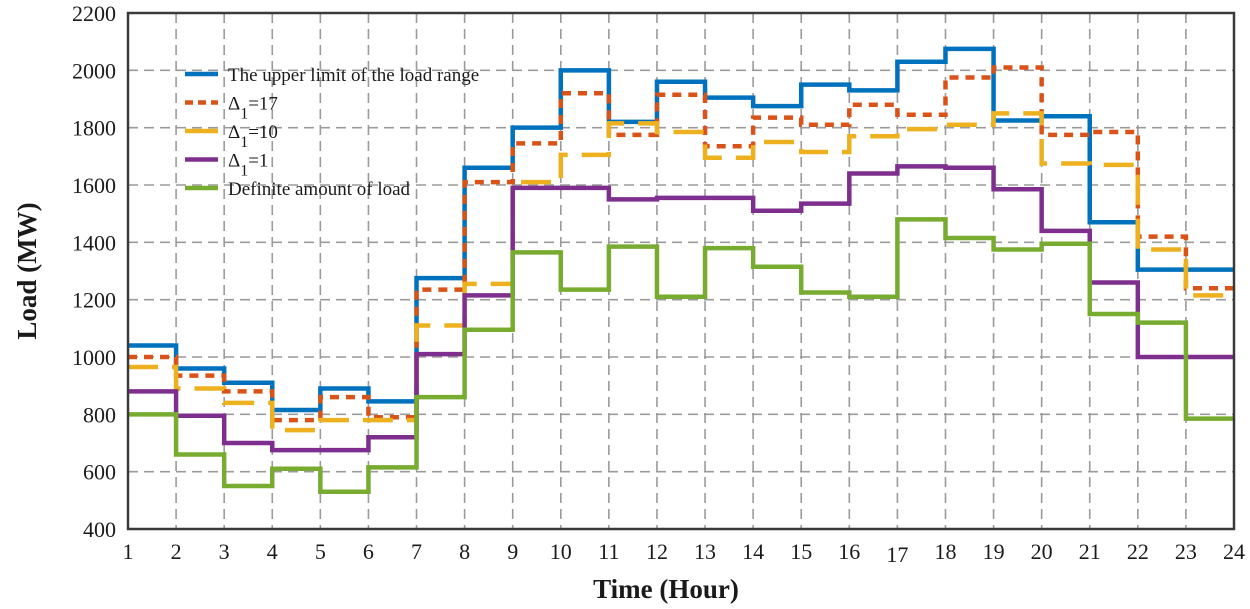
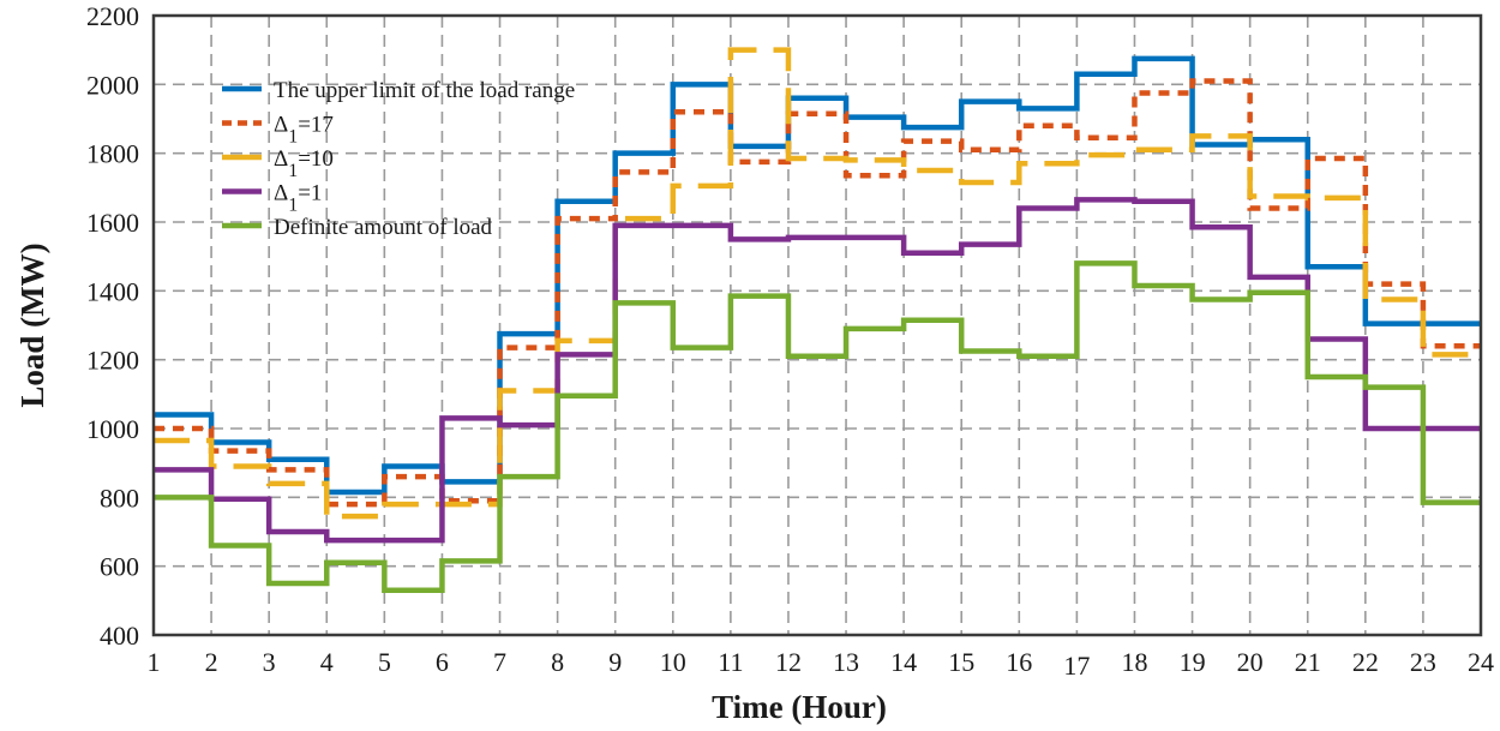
Δ1=1/6: 720 -> 1030
Δ1=10/11: 1820 -> 2100
Δ1=10/13: 1700 -> 1780
Definite amount of load/13: 1380 -> 1290
Δ1=17/20: 1780 -> 1640
